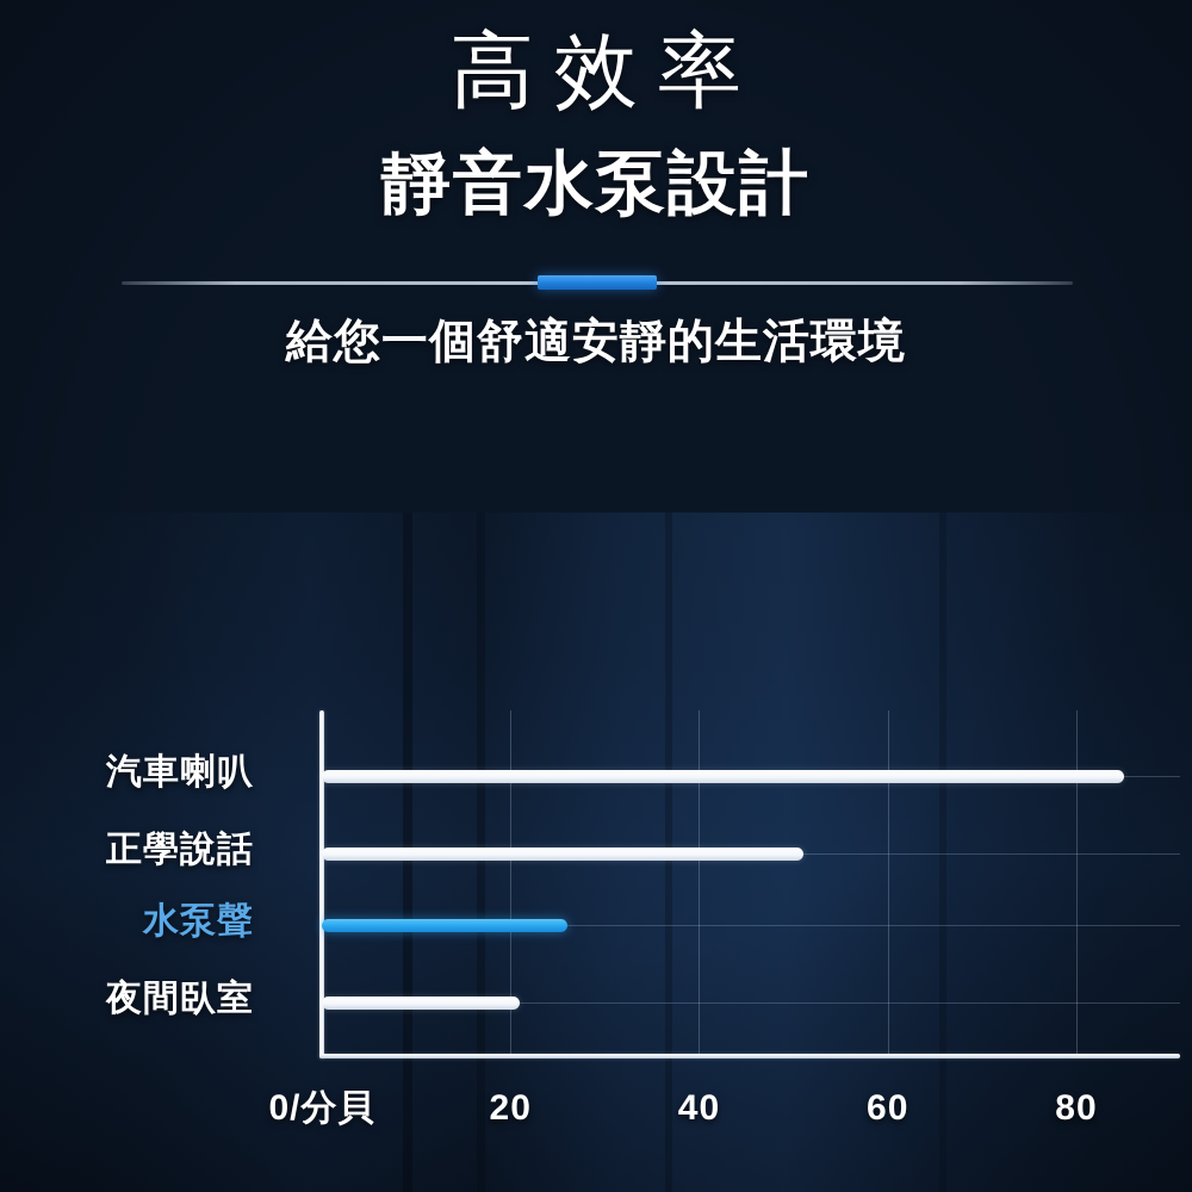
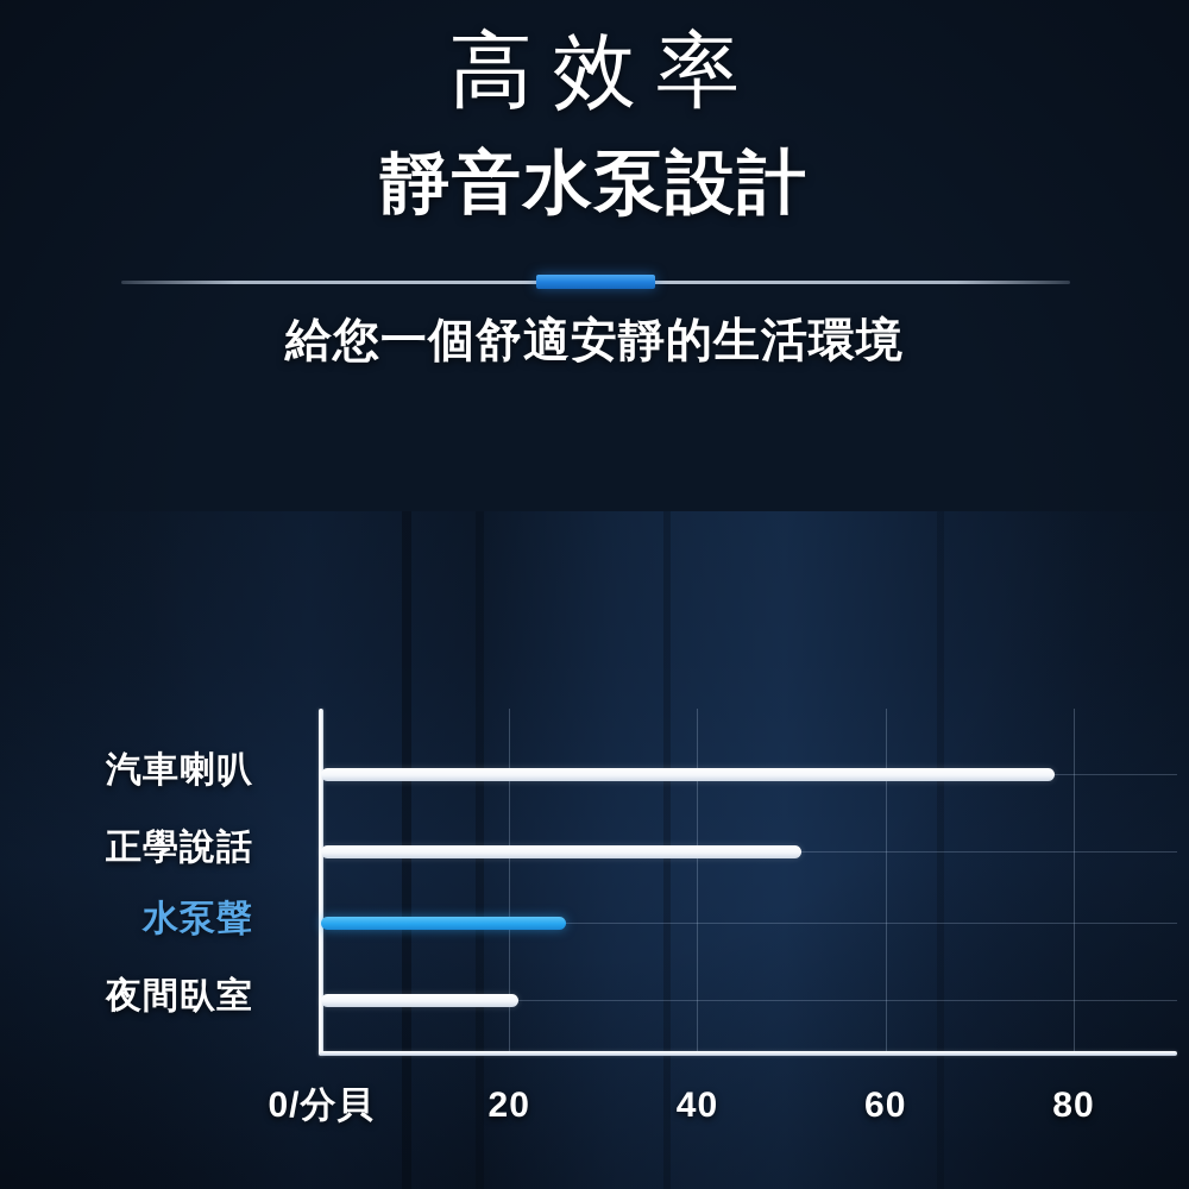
汽車喇叭: 85 -> 78
